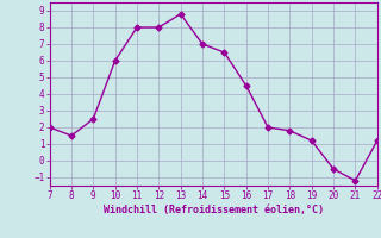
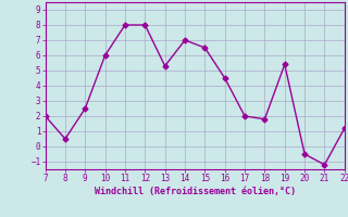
8: 1.5 -> 0.5
13: 8.8 -> 5.3
19: 1.2 -> 5.4
